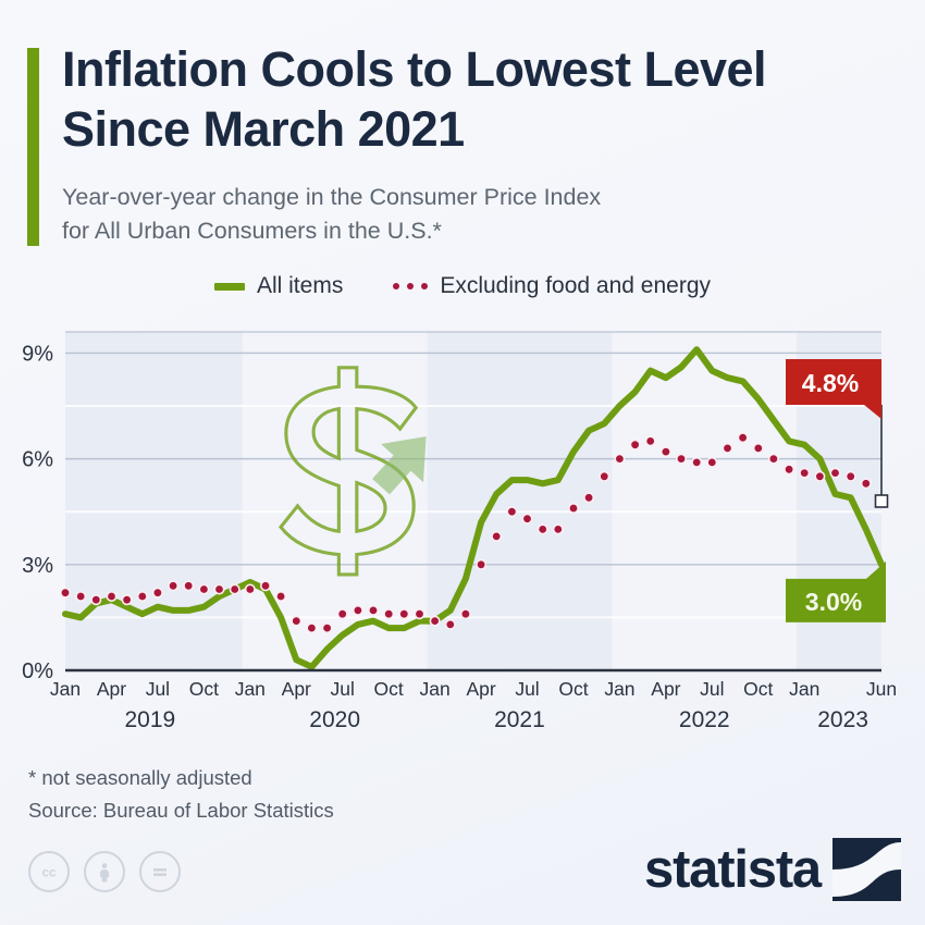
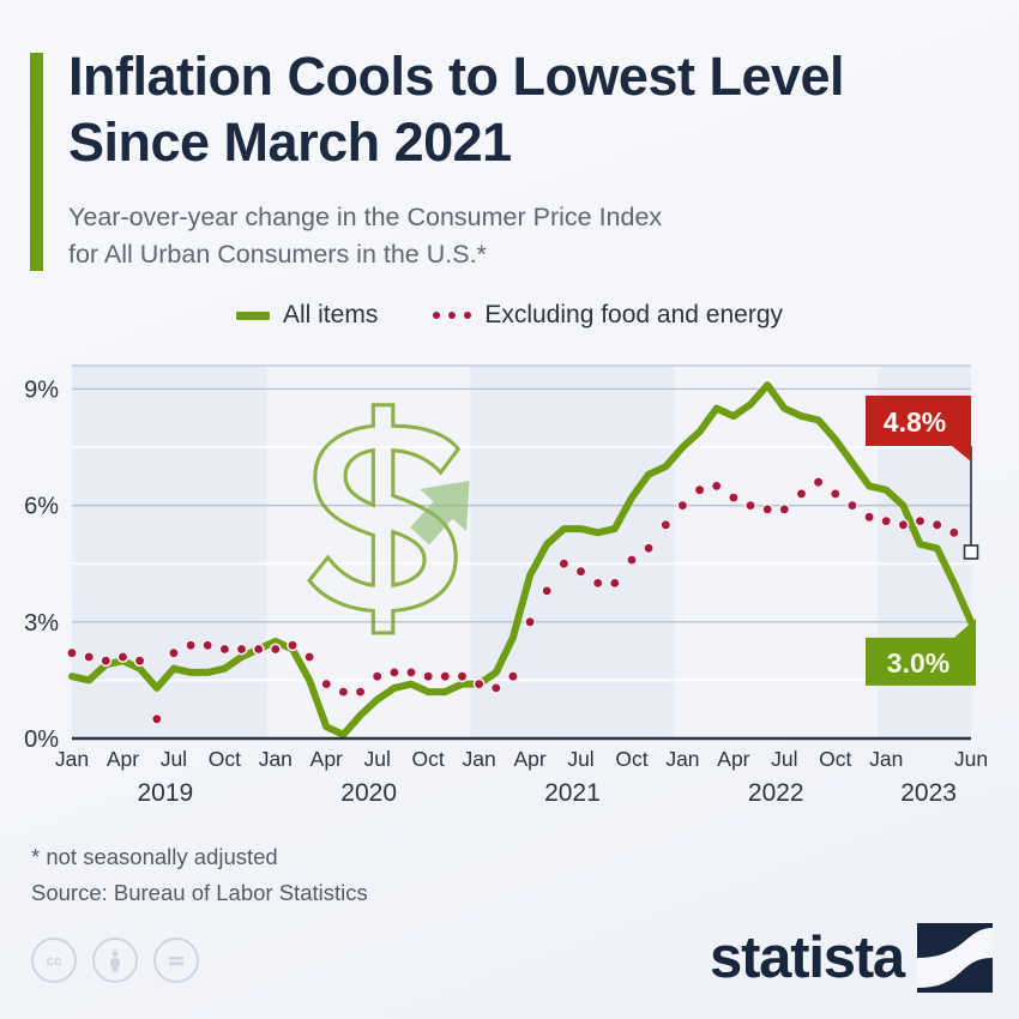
All items/Jun 2019: 1.6% -> 1.3%
Excluding food and energy/Jun 2019: 2.1% -> 0.5%
